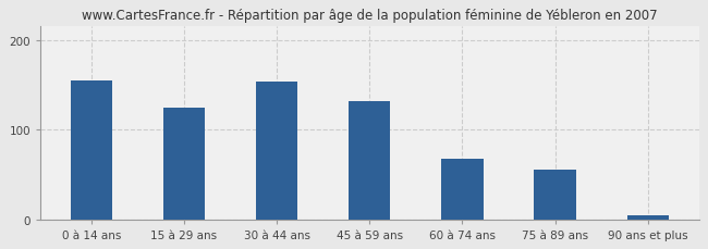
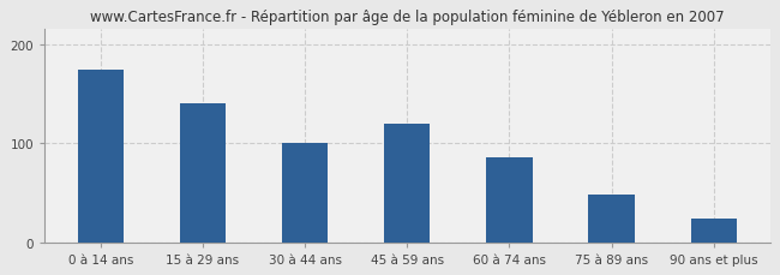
0 à 14 ans: 155 -> 174
15 à 29 ans: 125 -> 140
30 à 44 ans: 153 -> 100
45 à 59 ans: 132 -> 120
60 à 74 ans: 68 -> 86
75 à 89 ans: 55 -> 48
90 ans et plus: 5 -> 24
